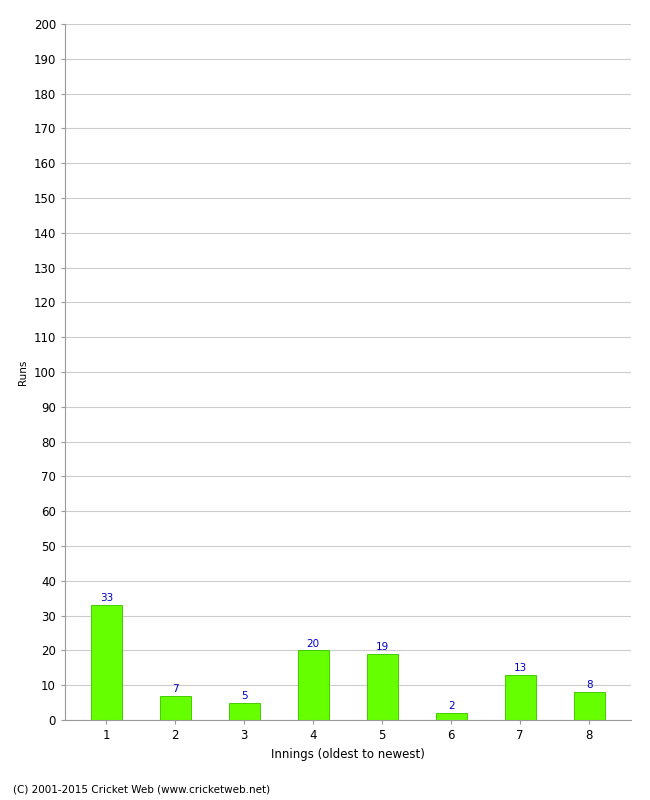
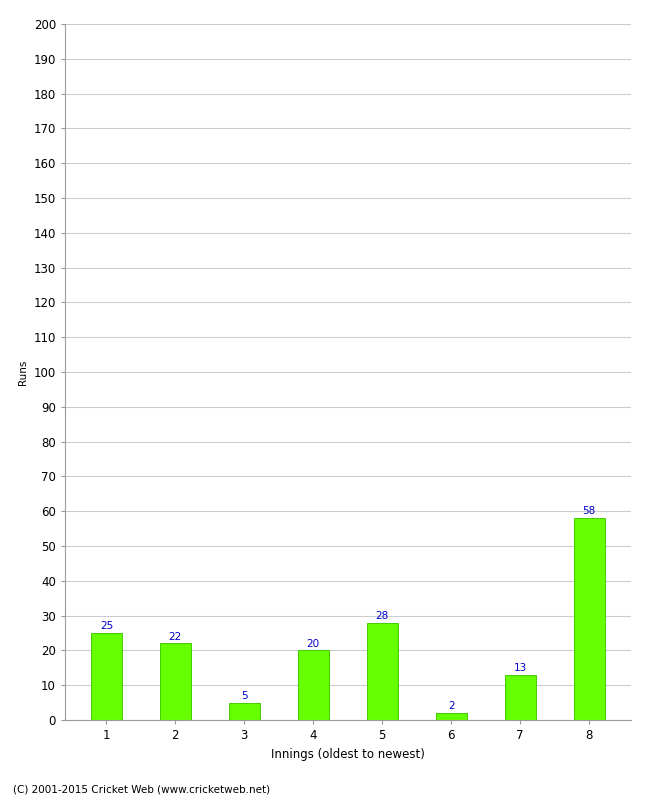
1: 33 -> 25
2: 7 -> 22
5: 19 -> 28
8: 8 -> 58
